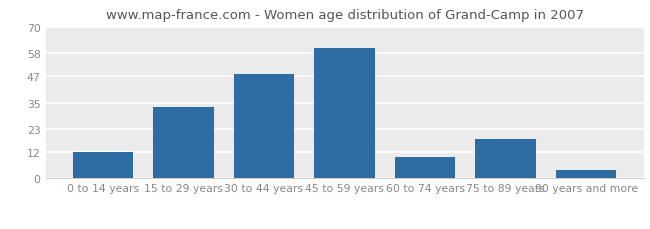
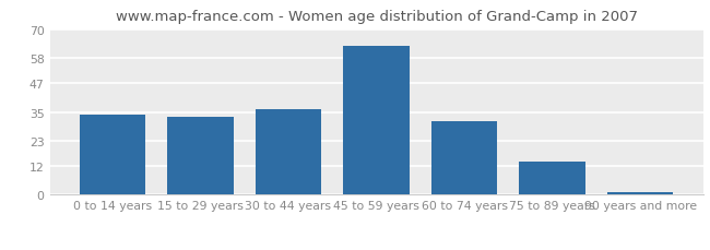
0 to 14 years: 12 -> 34
30 to 44 years: 48 -> 36
45 to 59 years: 60 -> 63
60 to 74 years: 10 -> 31
75 to 89 years: 18 -> 14
90 years and more: 4 -> 1
